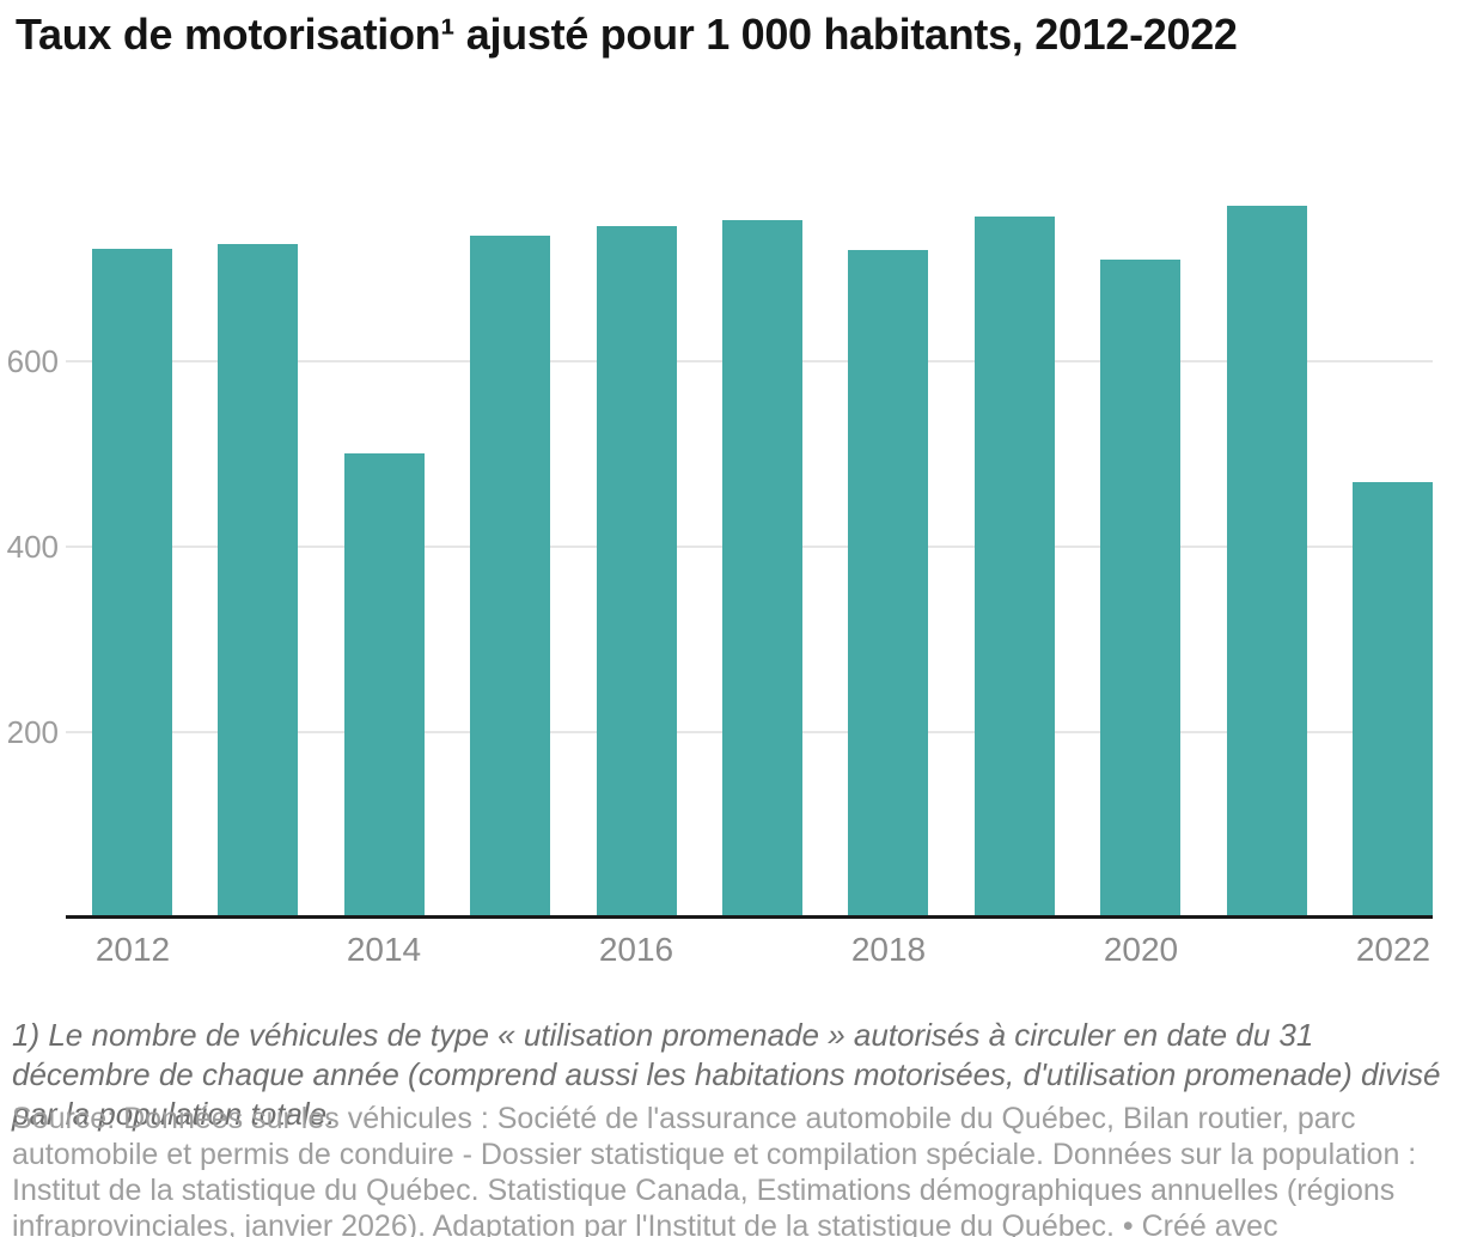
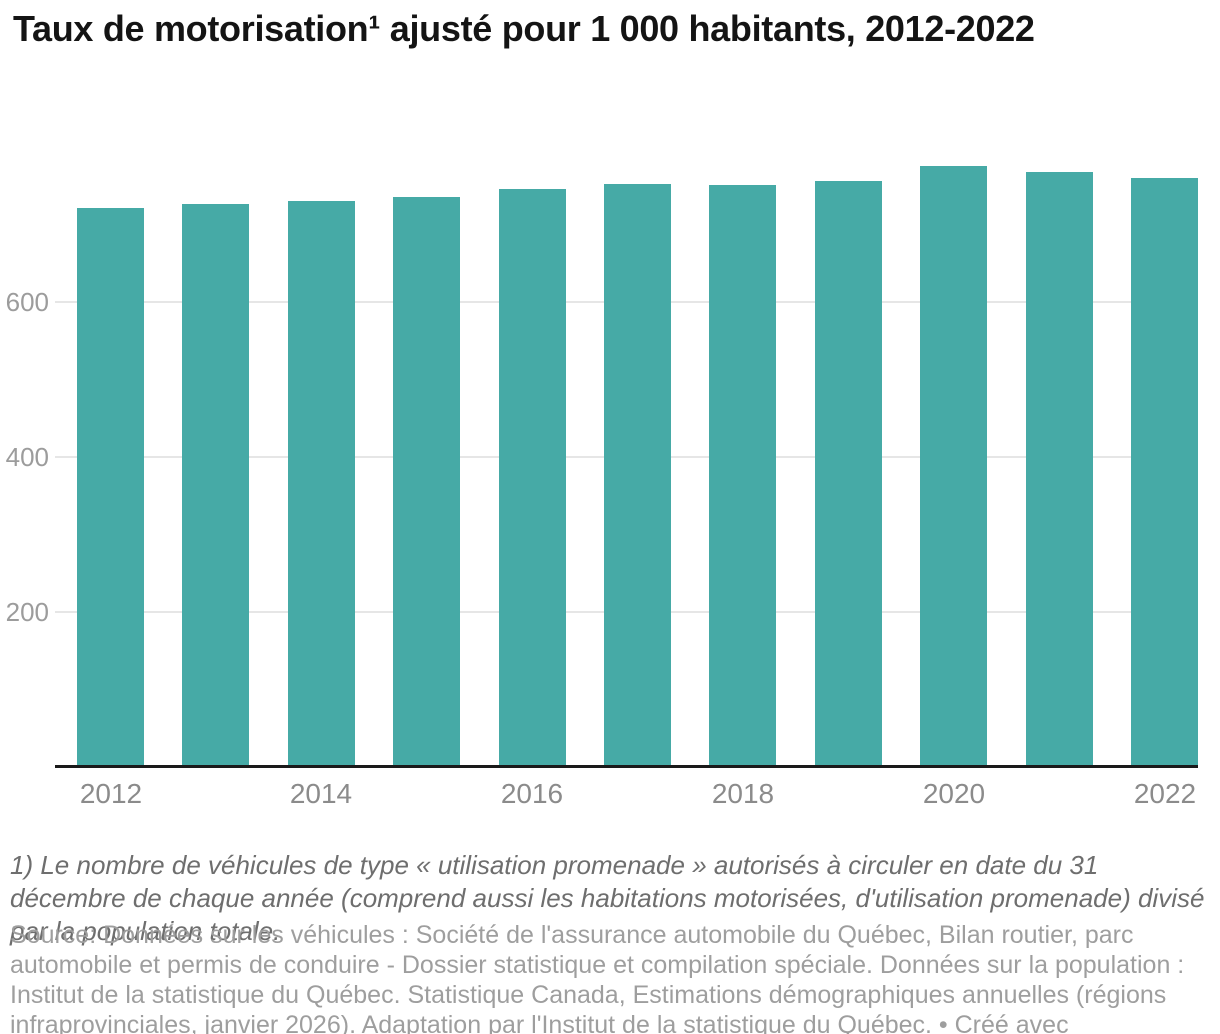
2014: 500 -> 730
2018: 720 -> 750
2020: 710 -> 780
2022: 470 -> 760
